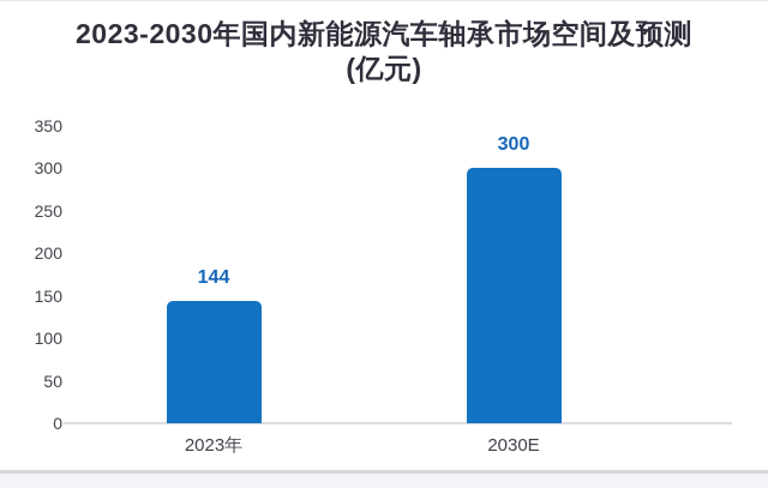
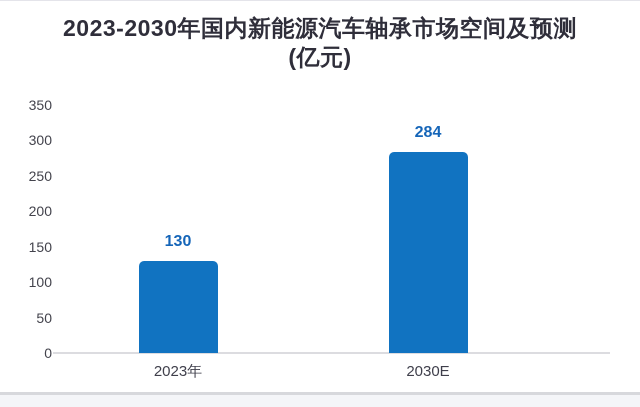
2023年: 144 -> 130
2030E: 300 -> 284
